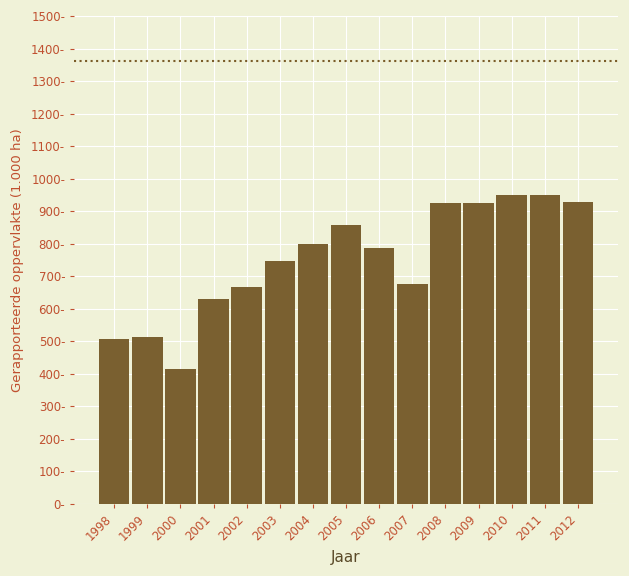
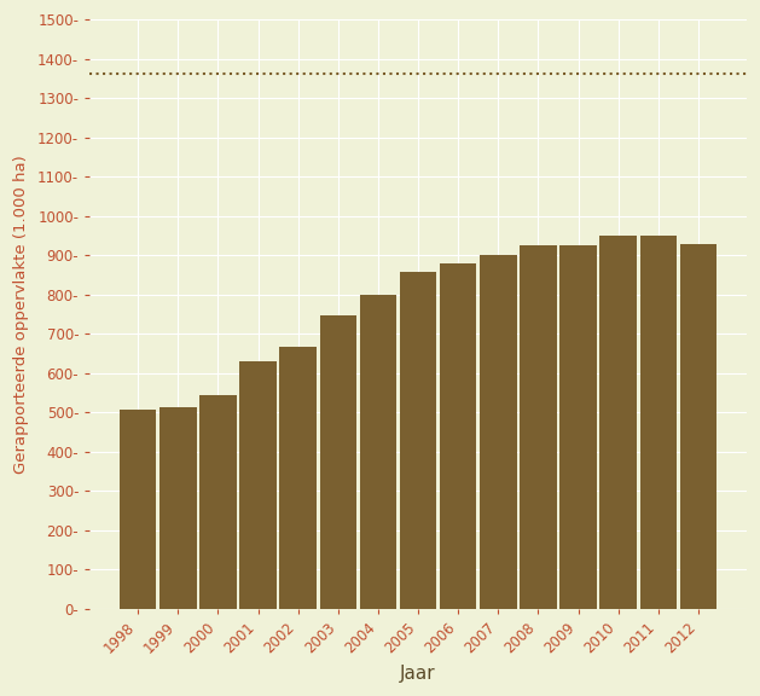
2000: 415- -> 543-
2006: 785- -> 878-
2007: 675- -> 900-
